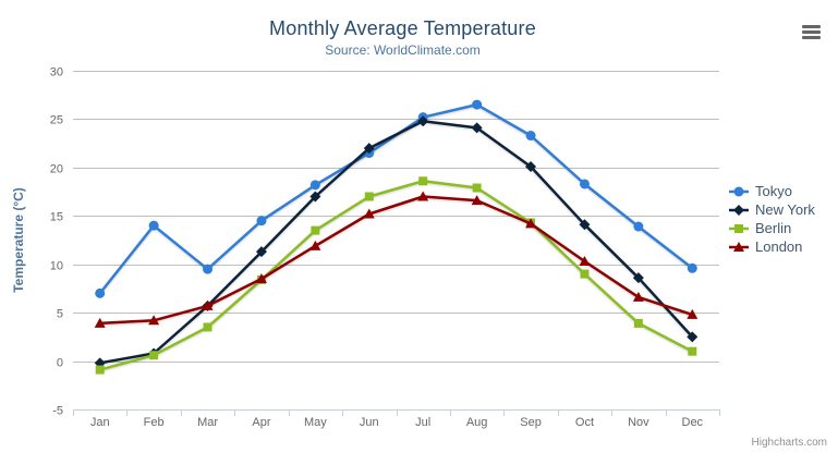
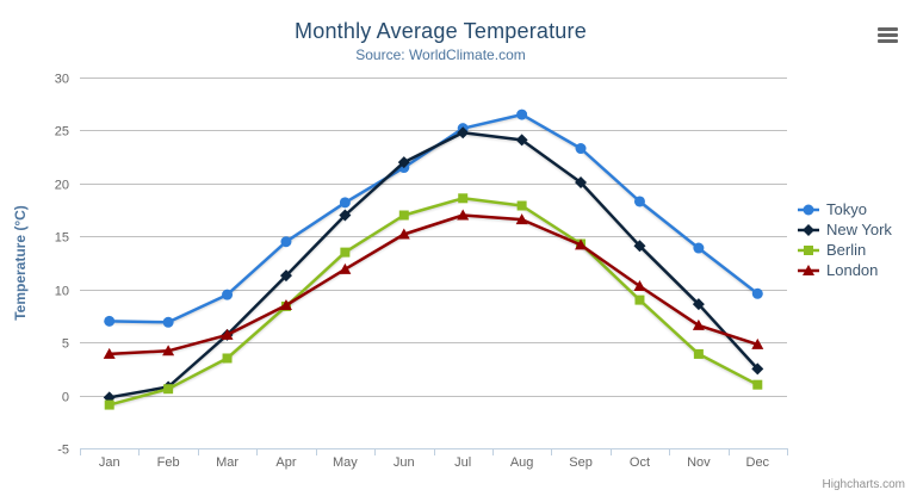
Tokyo/Feb: 14 -> 7
